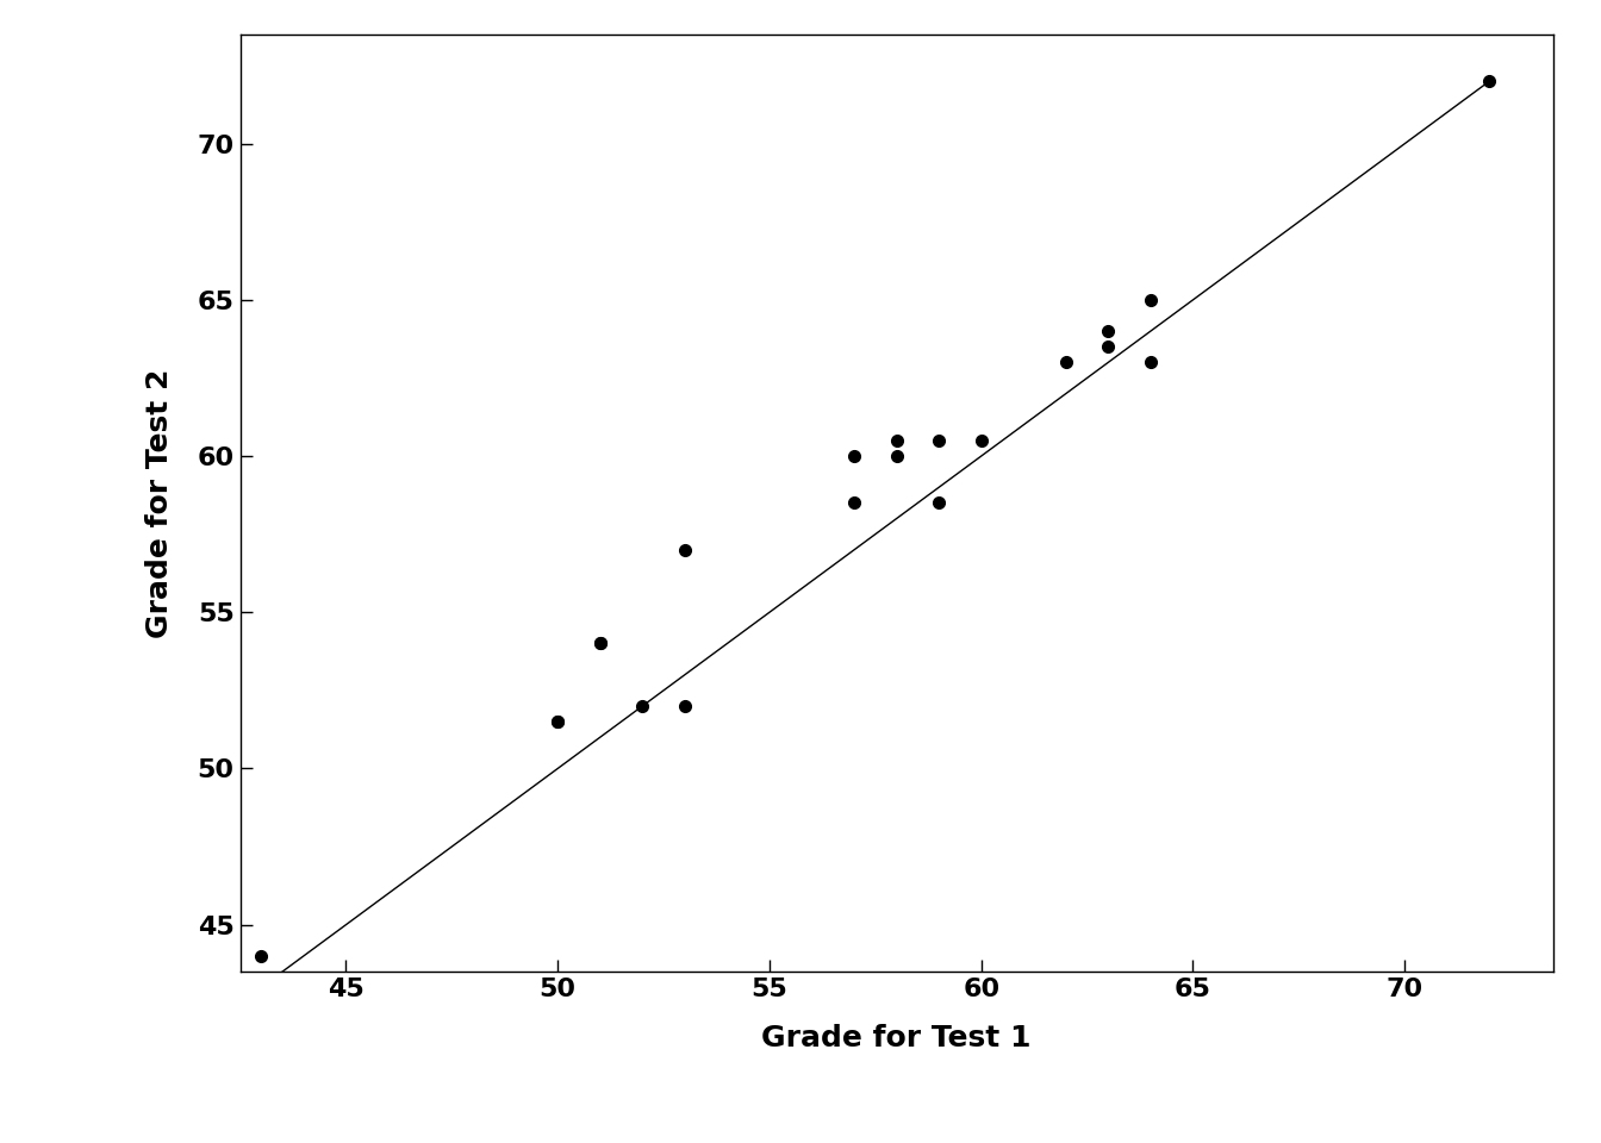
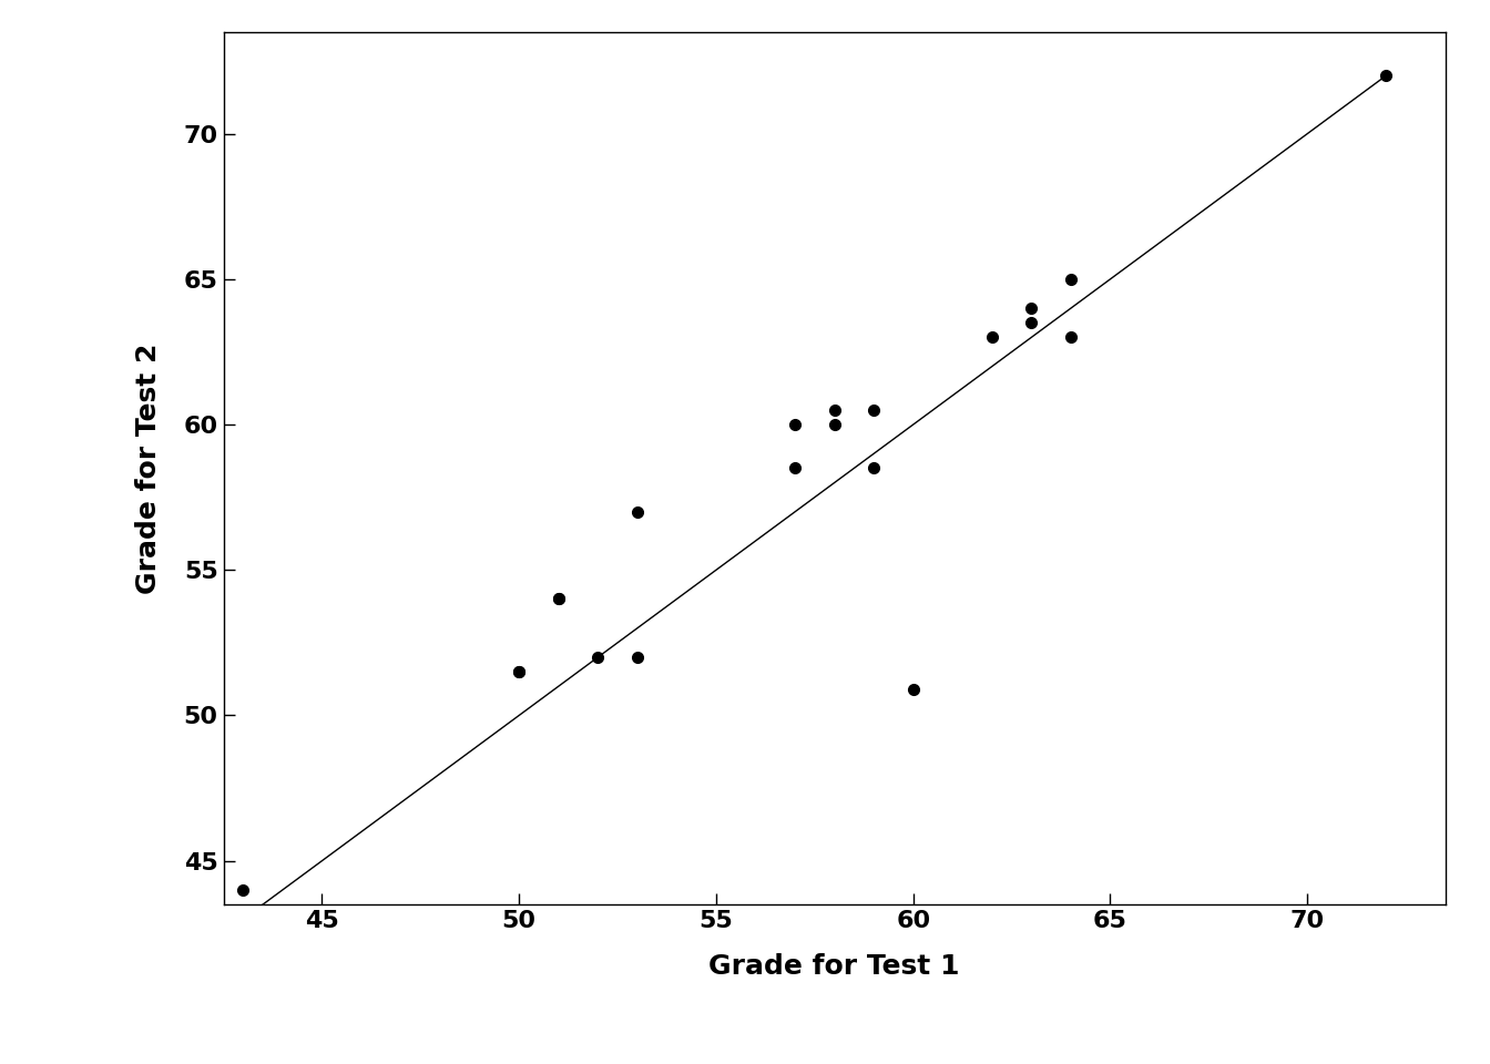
60: 60.5 -> 50.9
